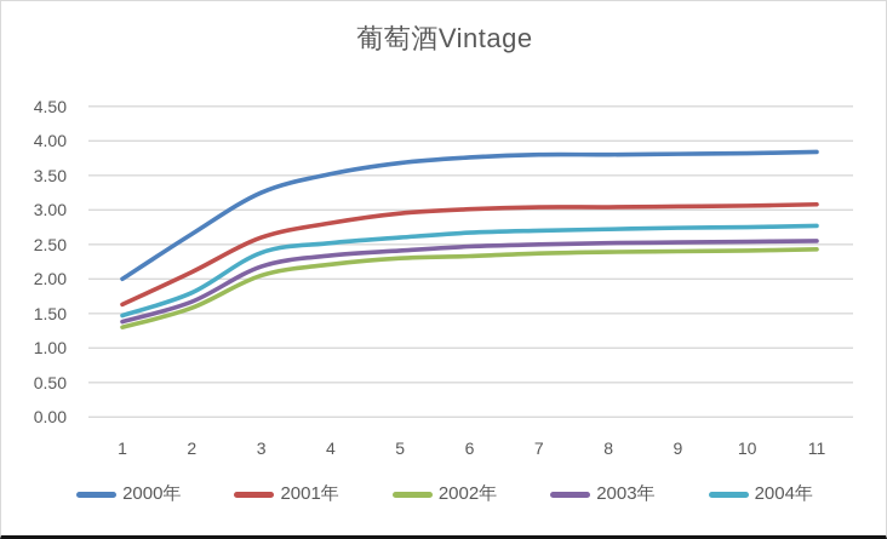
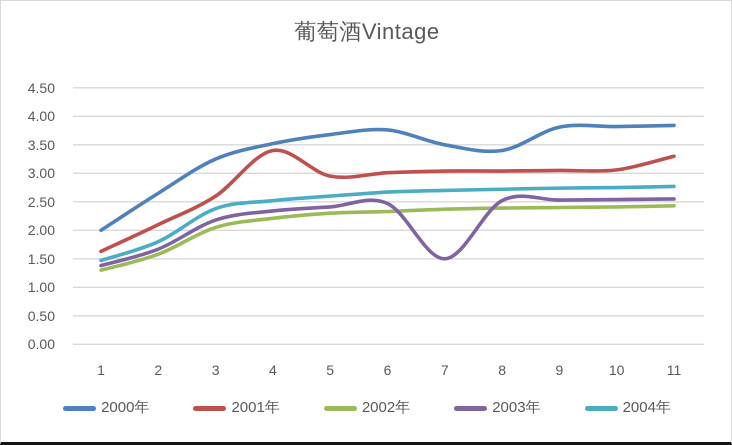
2001年/4: 2.8 -> 3.4
2000年/7: 3.8 -> 3.5
2003年/7: 2.5 -> 1.5
2000年/8: 3.8 -> 3.4
2001年/11: 3.1 -> 3.3
